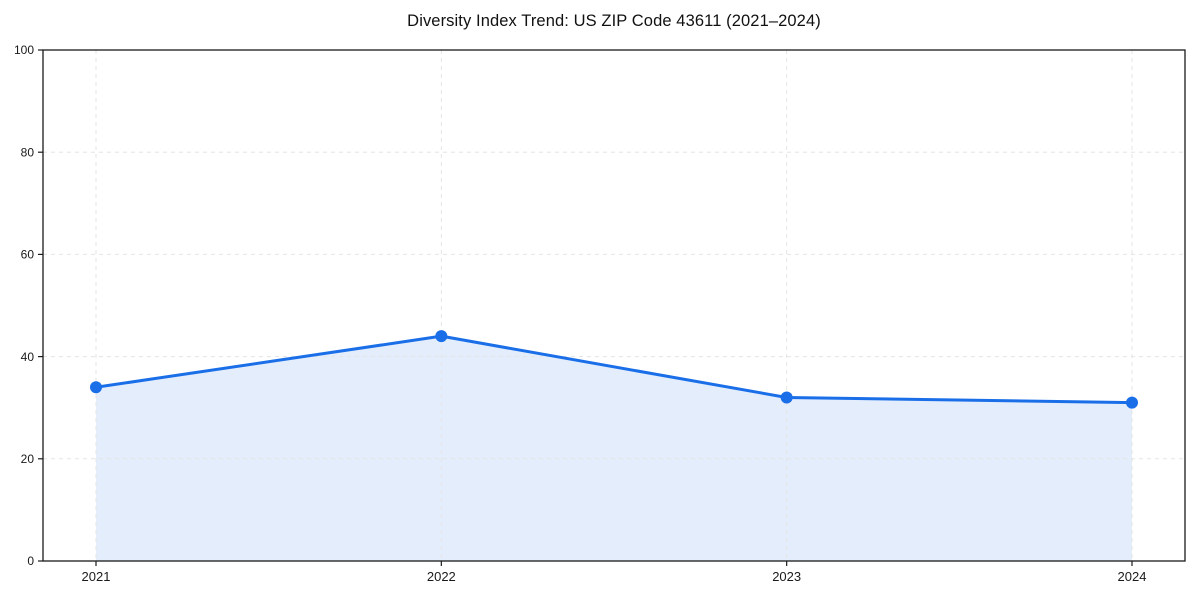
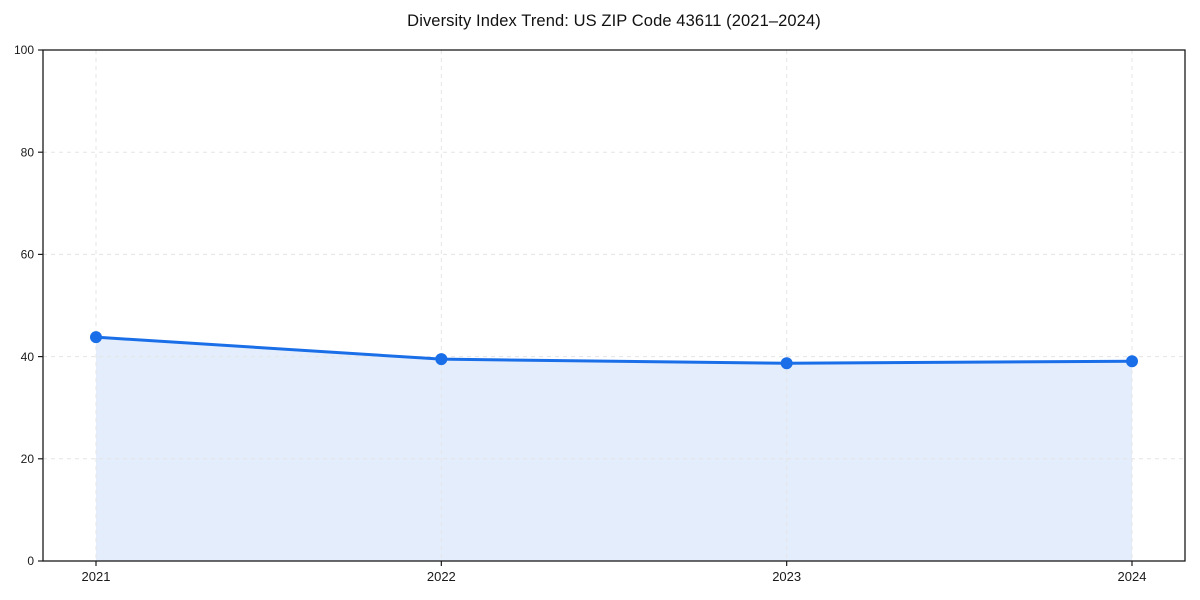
2021: 34 -> 44
2022: 44 -> 40
2023: 32 -> 39
2024: 31 -> 39
